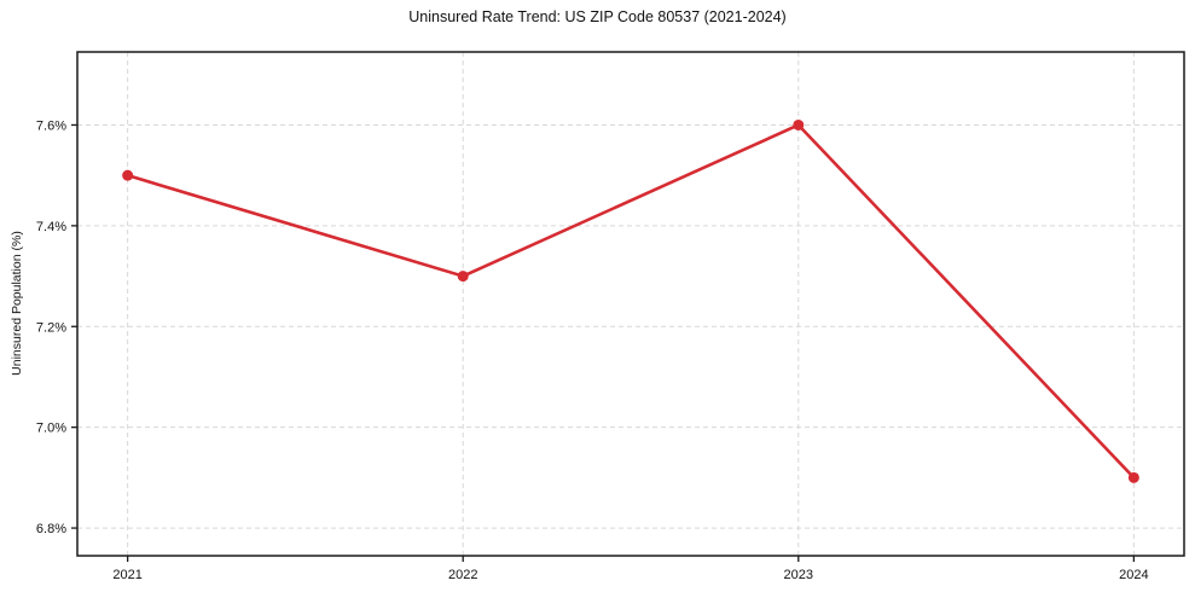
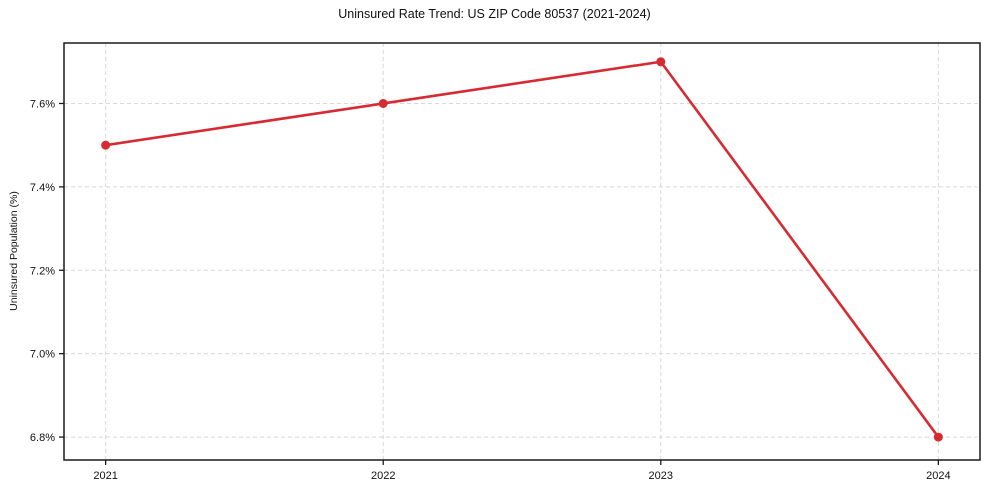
2022: 7.3% -> 7.6%
2023: 7.6% -> 7.7%
2024: 6.9% -> 6.8%
